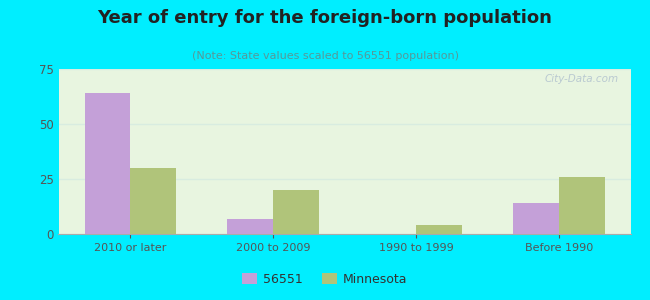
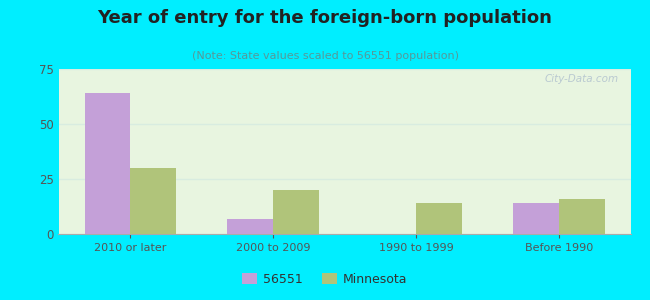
Minnesota/1990 to 1999: 4 -> 14
Minnesota/Before 1990: 26 -> 16
